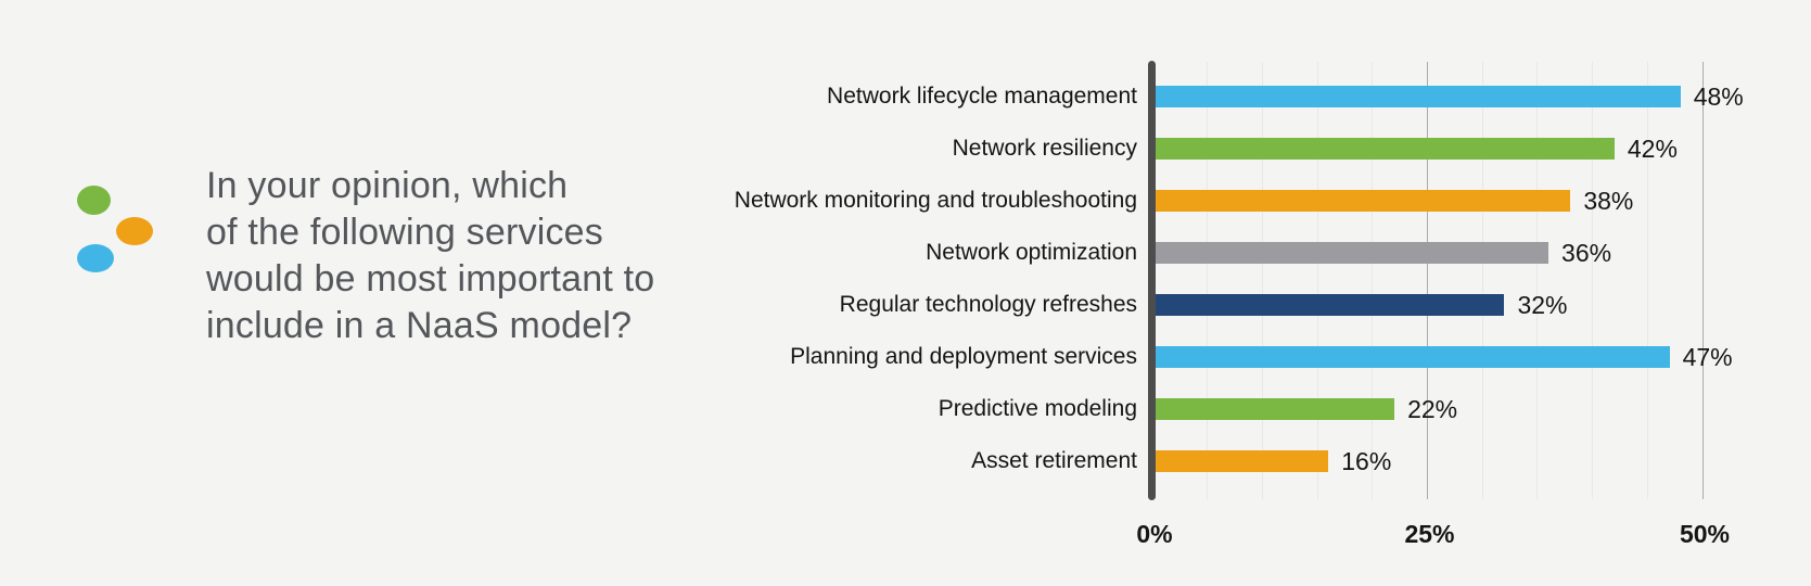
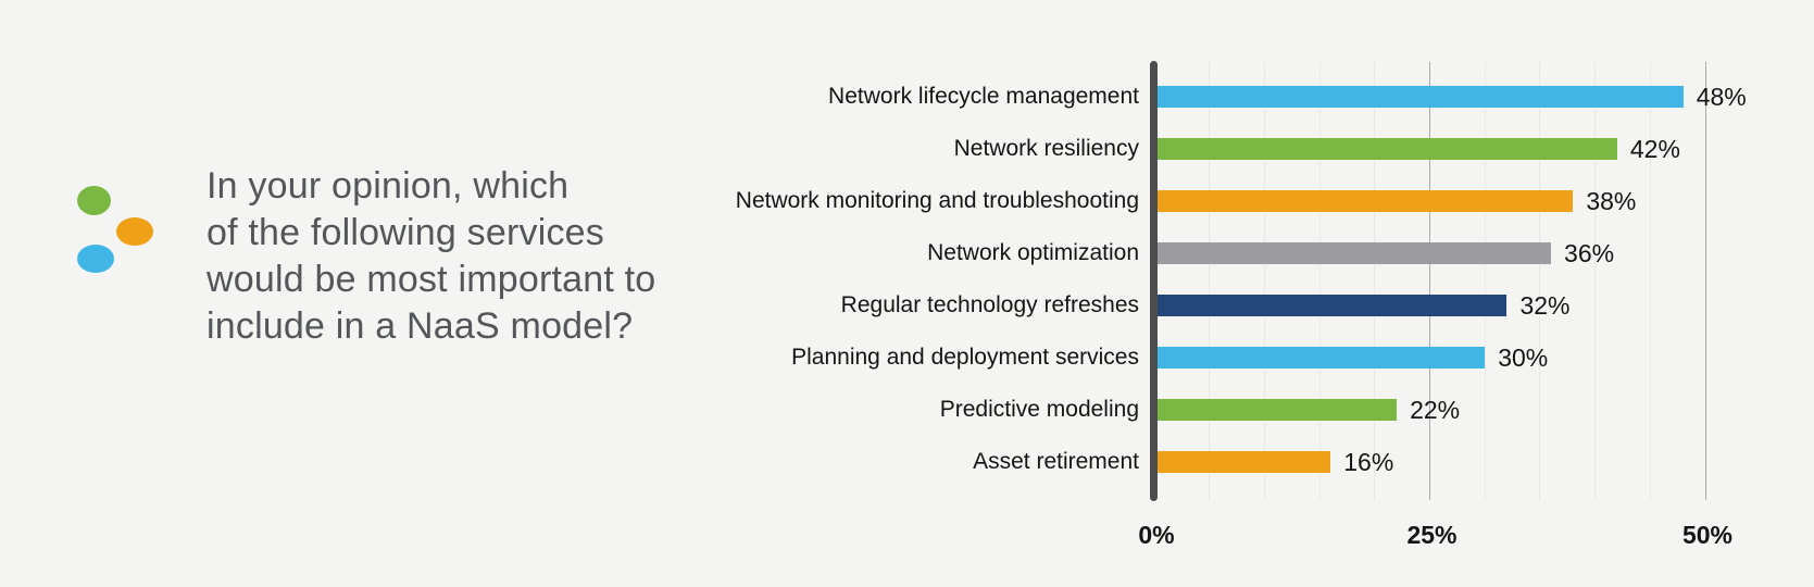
Planning and deployment services: 47% -> 30%
